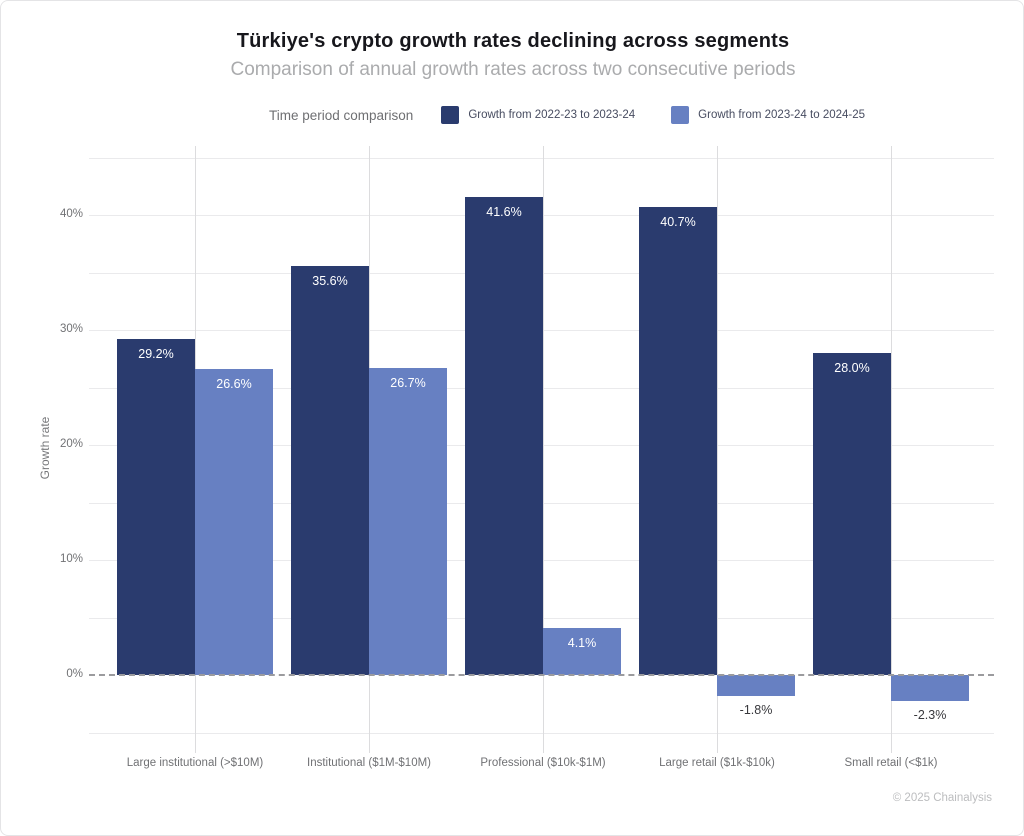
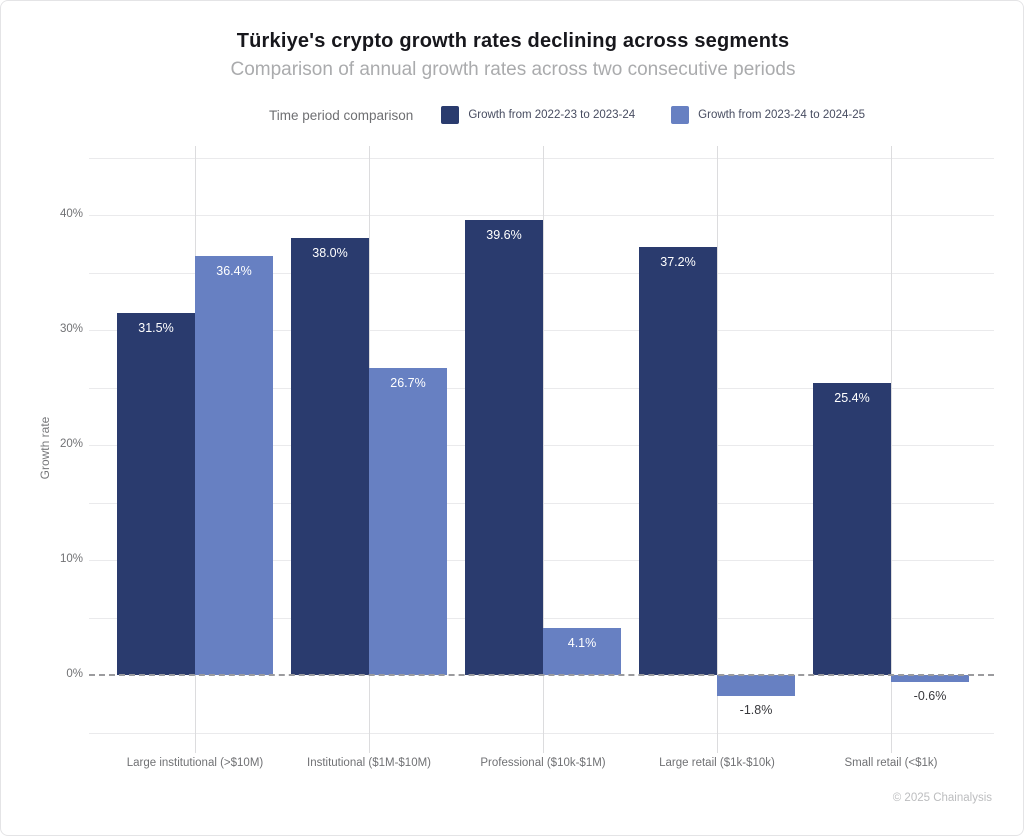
Growth from 2022-23 to 2023-24/Large institutional (>$10M): 29.2% -> 31.5%
Growth from 2023-24 to 2024-25/Large institutional (>$10M): 26.6% -> 36.4%
Growth from 2022-23 to 2023-24/Institutional ($1M-$10M): 35.6% -> 38.0%
Growth from 2022-23 to 2023-24/Professional ($10k-$1M): 41.6% -> 39.6%
Growth from 2022-23 to 2023-24/Large retail ($1k-$10k): 40.7% -> 37.2%
Growth from 2022-23 to 2023-24/Small retail (<$1k): 28.0% -> 25.4%
Growth from 2023-24 to 2024-25/Small retail (<$1k): -2.3% -> -0.6%
